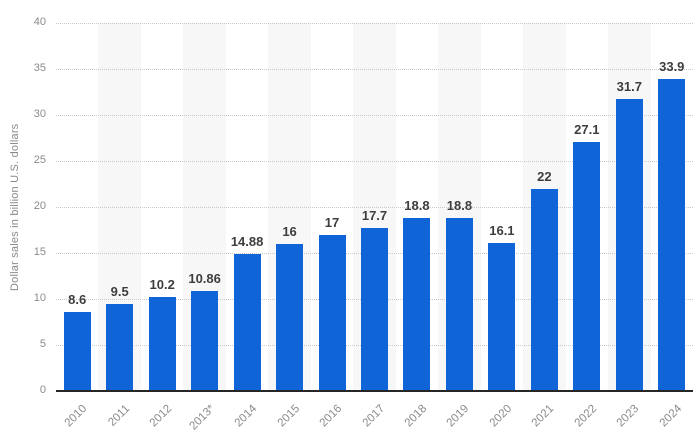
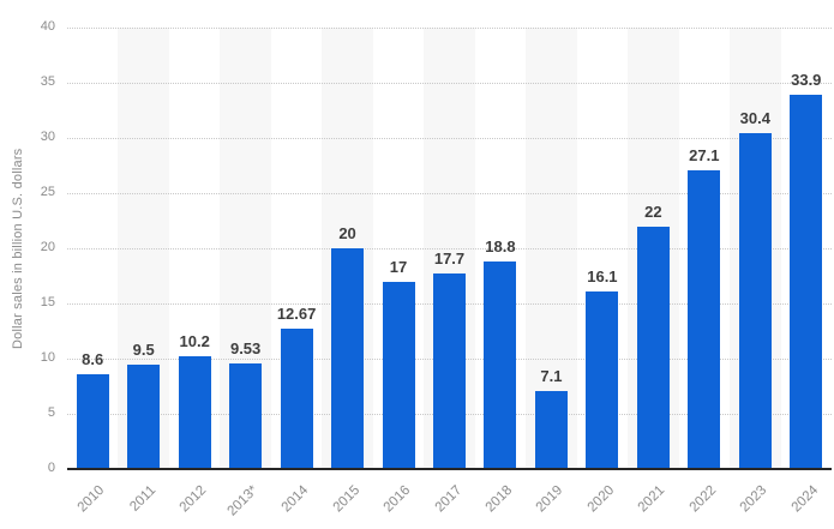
2013*: 10.86 -> 9.53
2014: 14.88 -> 12.67
2015: 16 -> 20
2019: 18.8 -> 7.1
2023: 31.7 -> 30.4
